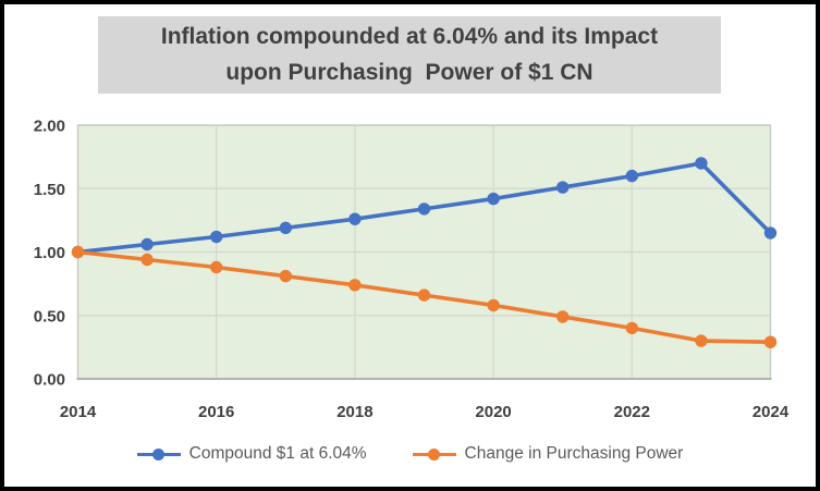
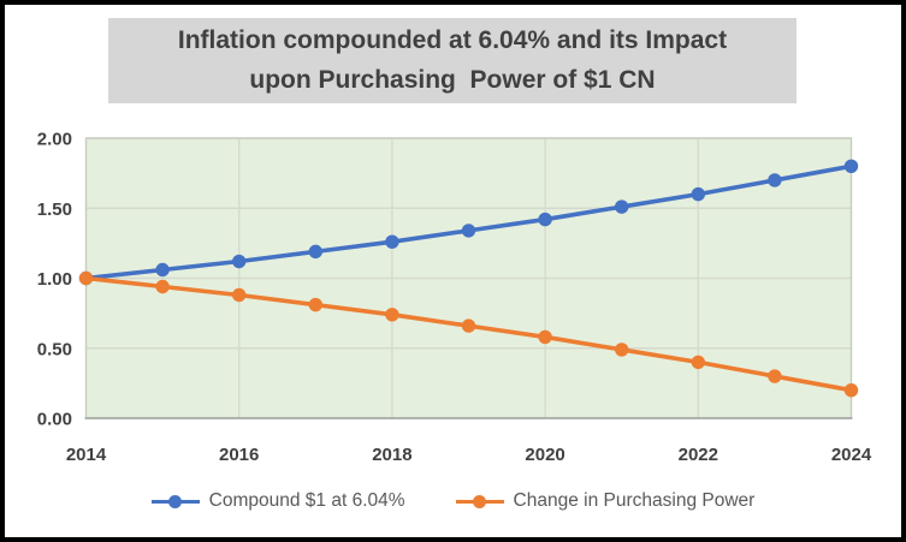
Compound $1 at 6.04%/2024: 1.15 -> 1.80
Change in Purchasing Power/2024: 0.29 -> 0.20
